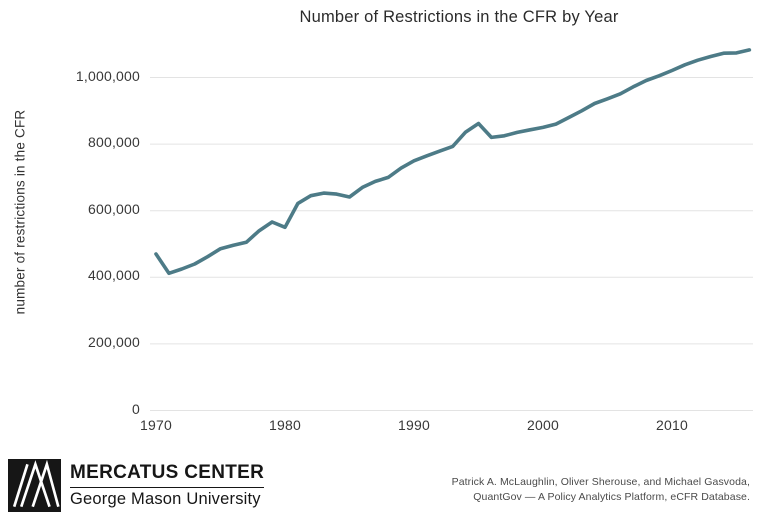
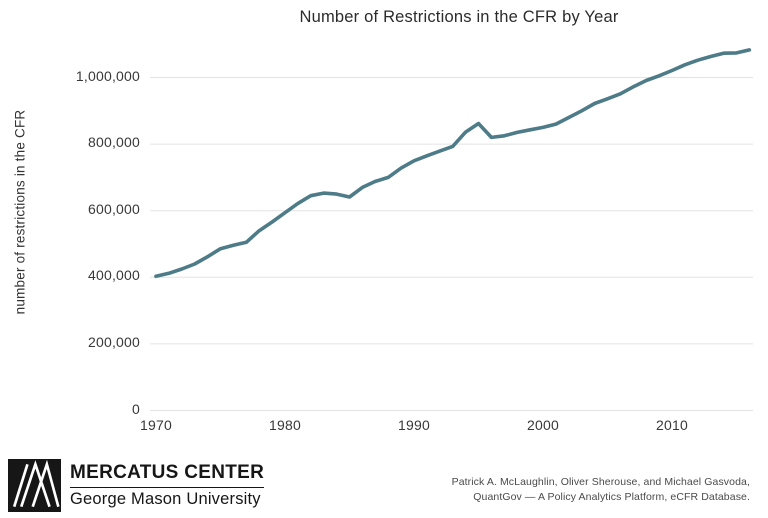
1970: 470000 -> 400000
1980: 550000 -> 590000
